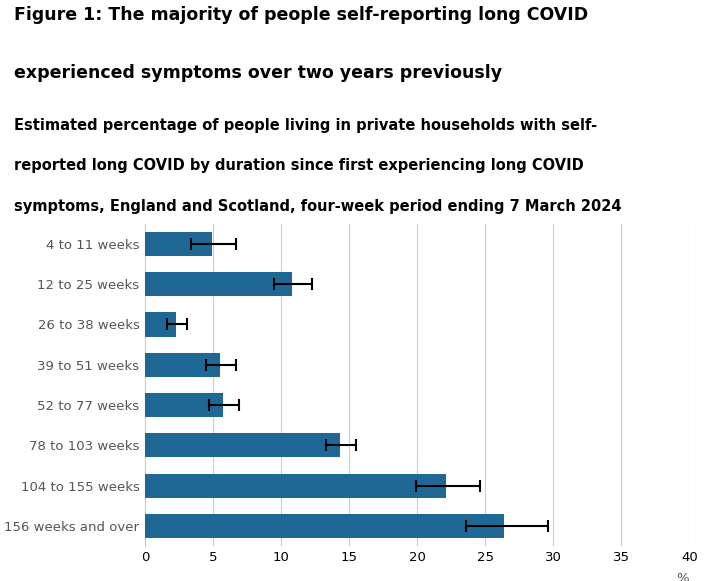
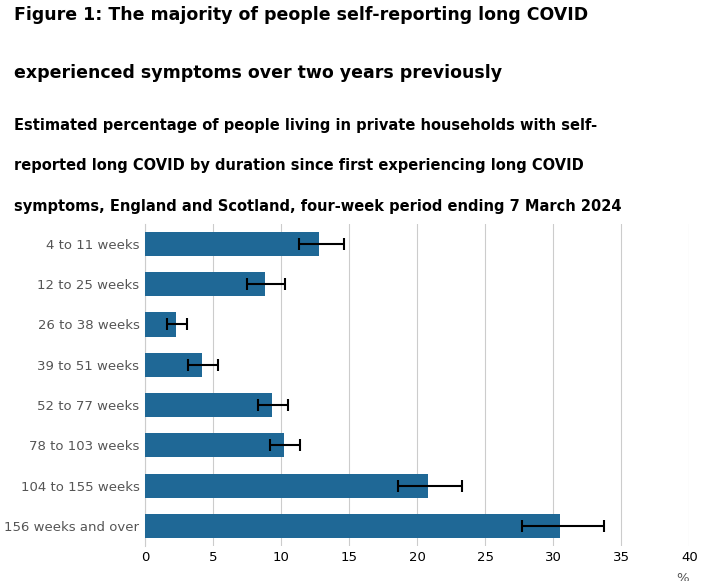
4 to 11 weeks: 4.9 -> 12.8
12 to 25 weeks: 10.8 -> 8.8
39 to 51 weeks: 5.5 -> 4.2
52 to 77 weeks: 5.7 -> 9.3
78 to 103 weeks: 14.3 -> 10.2
104 to 155 weeks: 22.1 -> 20.8
156 weeks and over: 26.4 -> 30.5
